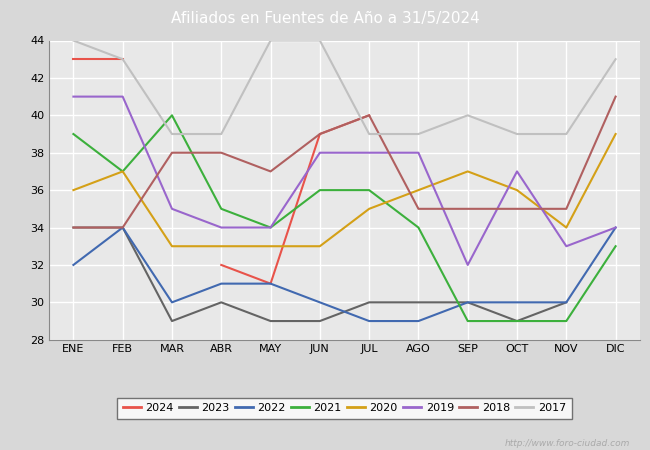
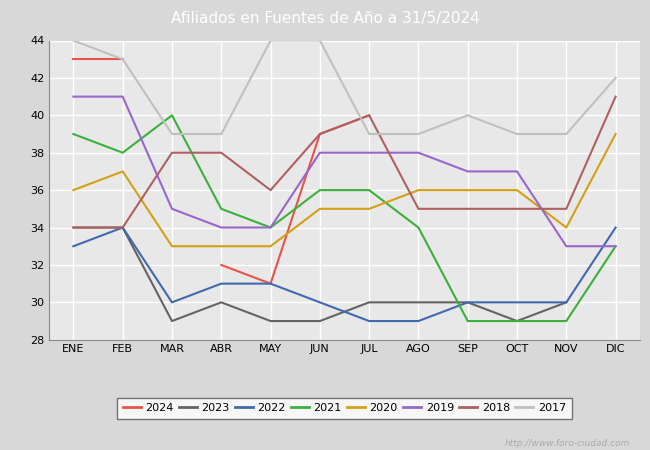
2022/ENE: 32 -> 33
2021/FEB: 37 -> 38
2018/MAY: 37 -> 36
2020/JUN: 33 -> 35
2020/SEP: 37 -> 36
2019/SEP: 32 -> 37
2019/DIC: 34 -> 33
2017/DIC: 43 -> 42
